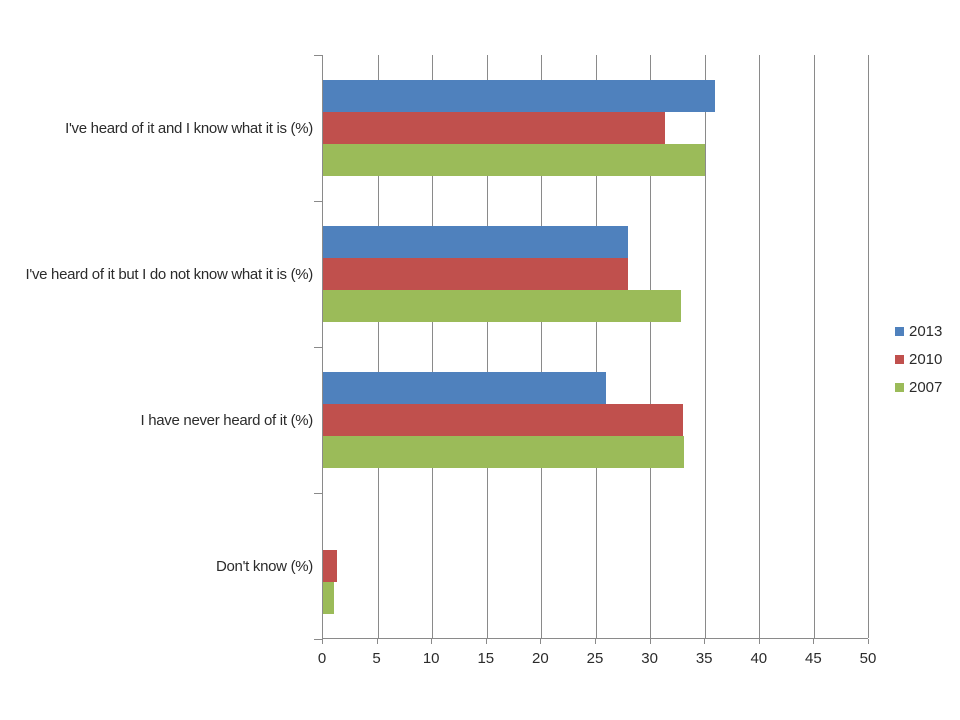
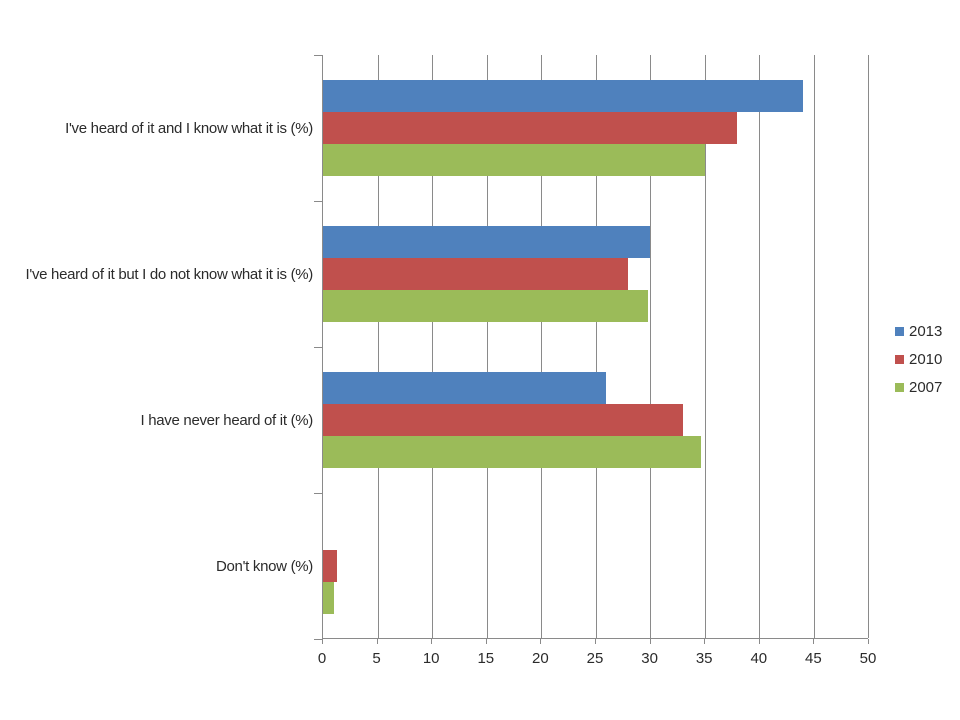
2013/I've heard of it and I know what it is (%): 36 -> 44
2010/I've heard of it and I know what it is (%): 31.4 -> 38.0
2013/I've heard of it but I do not know what it is (%): 28 -> 30
2007/I've heard of it but I do not know what it is (%): 32.8 -> 29.8
2007/I have never heard of it (%): 33.1 -> 34.7
